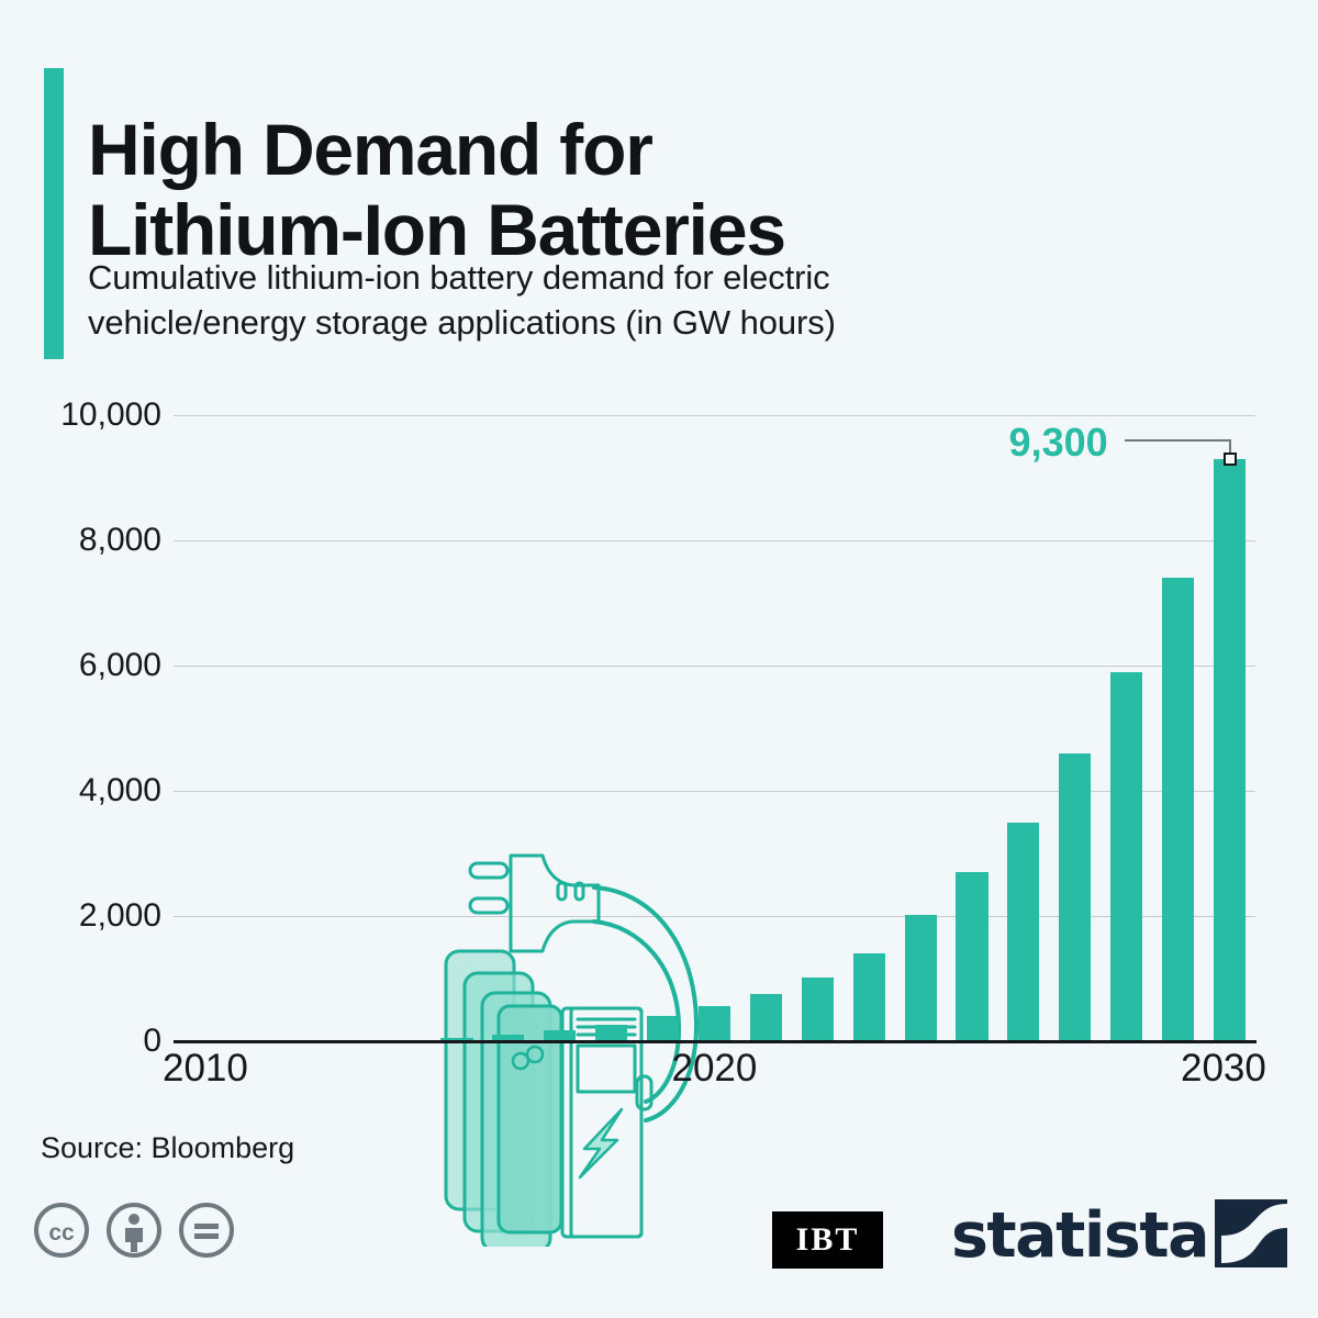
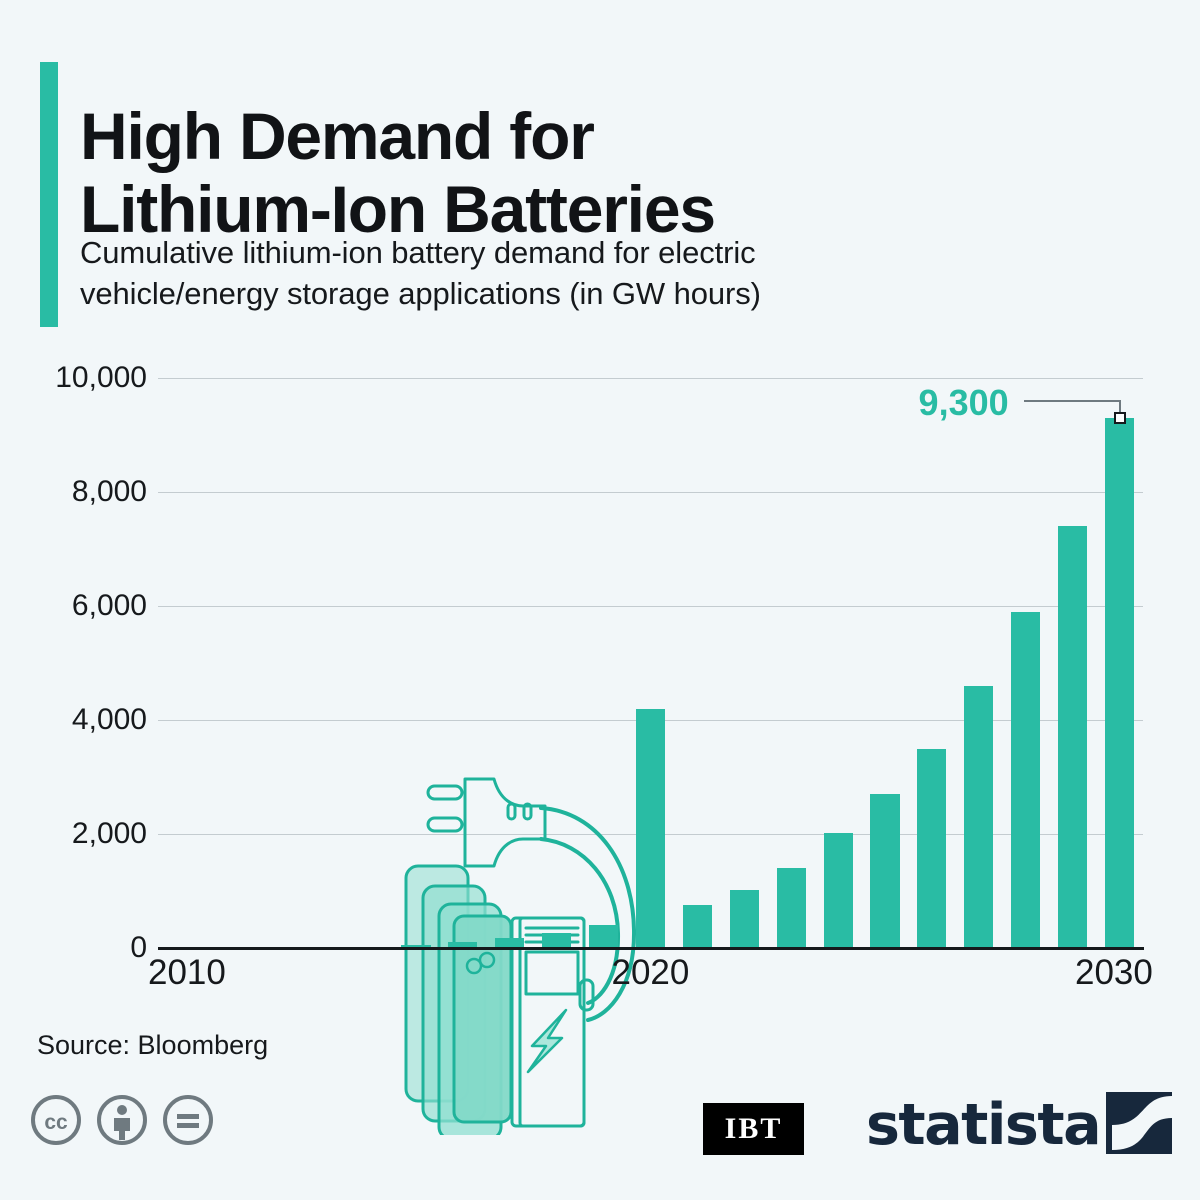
2020: 600 -> 4200
